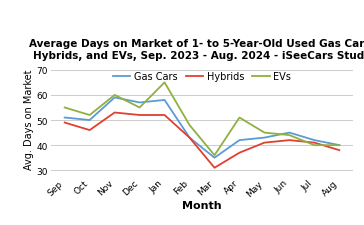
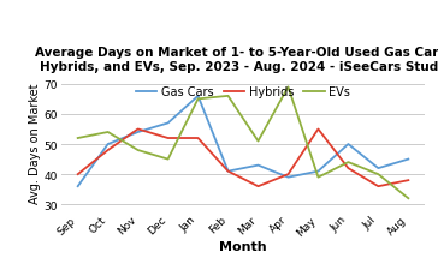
Gas Cars/Sep: 51 -> 36
Hybrids/Sep: 49 -> 40
EVs/Sep: 55 -> 52
Hybrids/Oct: 46 -> 48
EVs/Oct: 52 -> 54
Gas Cars/Nov: 59 -> 54
Hybrids/Nov: 53 -> 55
EVs/Nov: 60 -> 48
EVs/Dec: 55 -> 45
Gas Cars/Jan: 58 -> 66
Gas Cars/Feb: 43 -> 41
Hybrids/Feb: 43 -> 41
EVs/Feb: 48 -> 66
Gas Cars/Mar: 35 -> 43
Hybrids/Mar: 31 -> 36
EVs/Mar: 36 -> 51
Gas Cars/Apr: 42 -> 39
Hybrids/Apr: 37 -> 40
EVs/Apr: 51 -> 69
Gas Cars/May: 43 -> 41
Hybrids/May: 41 -> 55
EVs/May: 45 -> 39
Gas Cars/Jun: 45 -> 50
Hybrids/Jul: 41 -> 36
Gas Cars/Aug: 40 -> 45
EVs/Aug: 40 -> 32
